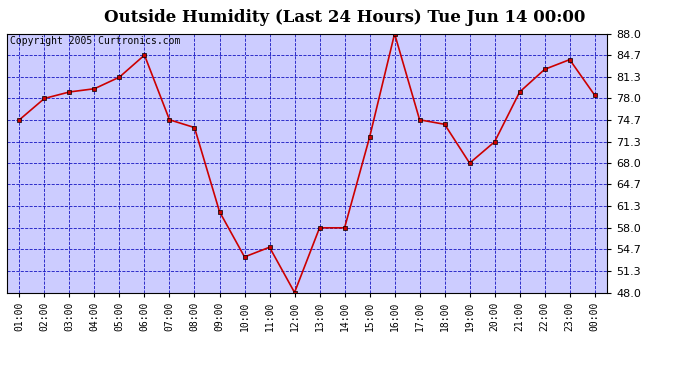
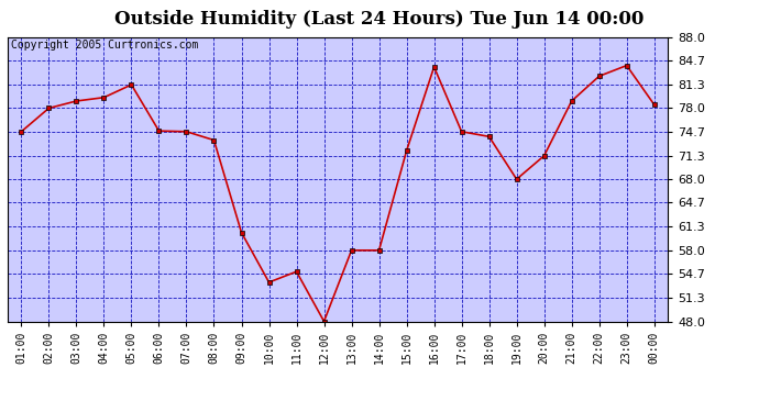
06:00: 84.7 -> 74.8
16:00: 88.0 -> 83.8
